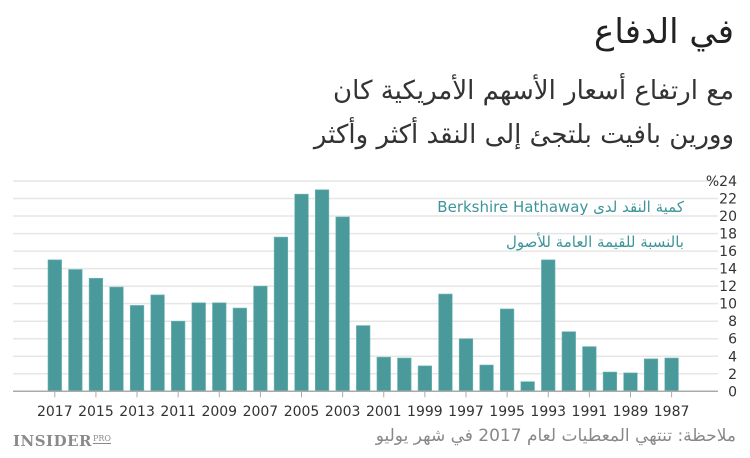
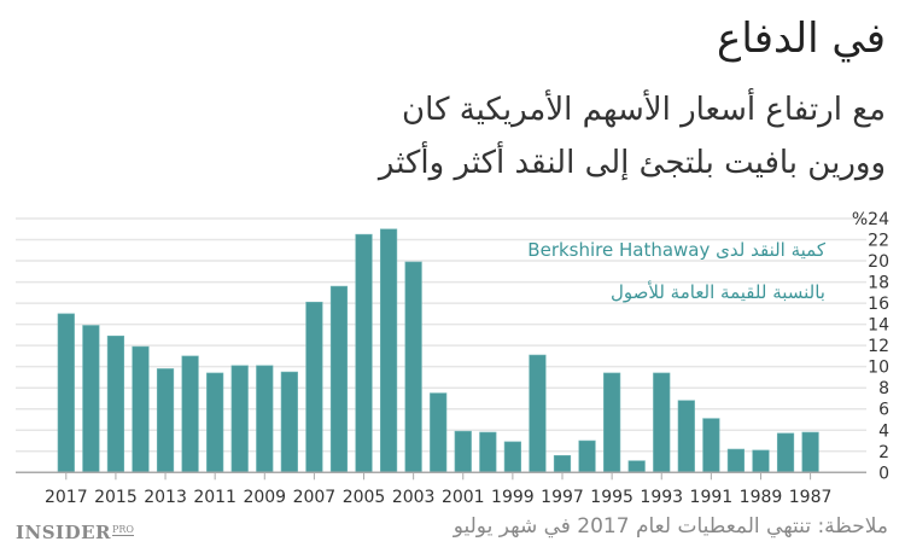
2011: 8 -> 9
2007: 12 -> 16
1997: 6 -> 2
1993: 15 -> 9
